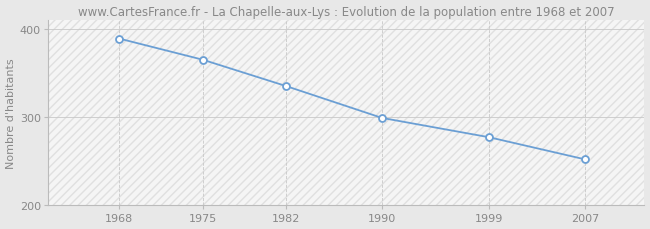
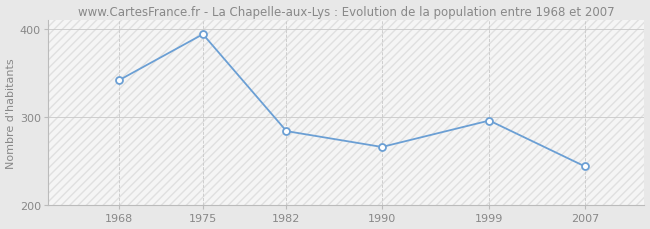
1968: 389 -> 342
1975: 365 -> 394
1982: 335 -> 284
1990: 299 -> 266
1999: 277 -> 296
2007: 252 -> 244
